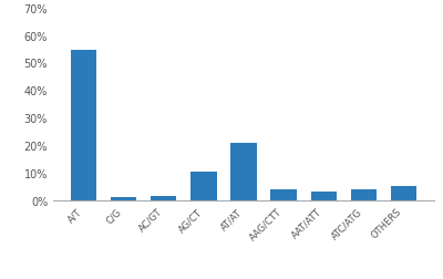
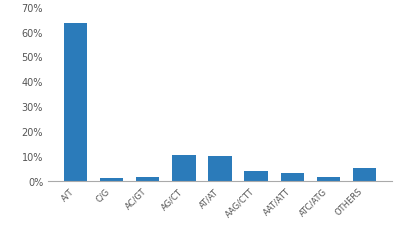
A/T: 54.5% -> 63.5%
AT/AT: 21.0% -> 10.2%
ATC/ATG: 4.0% -> 1.5%
